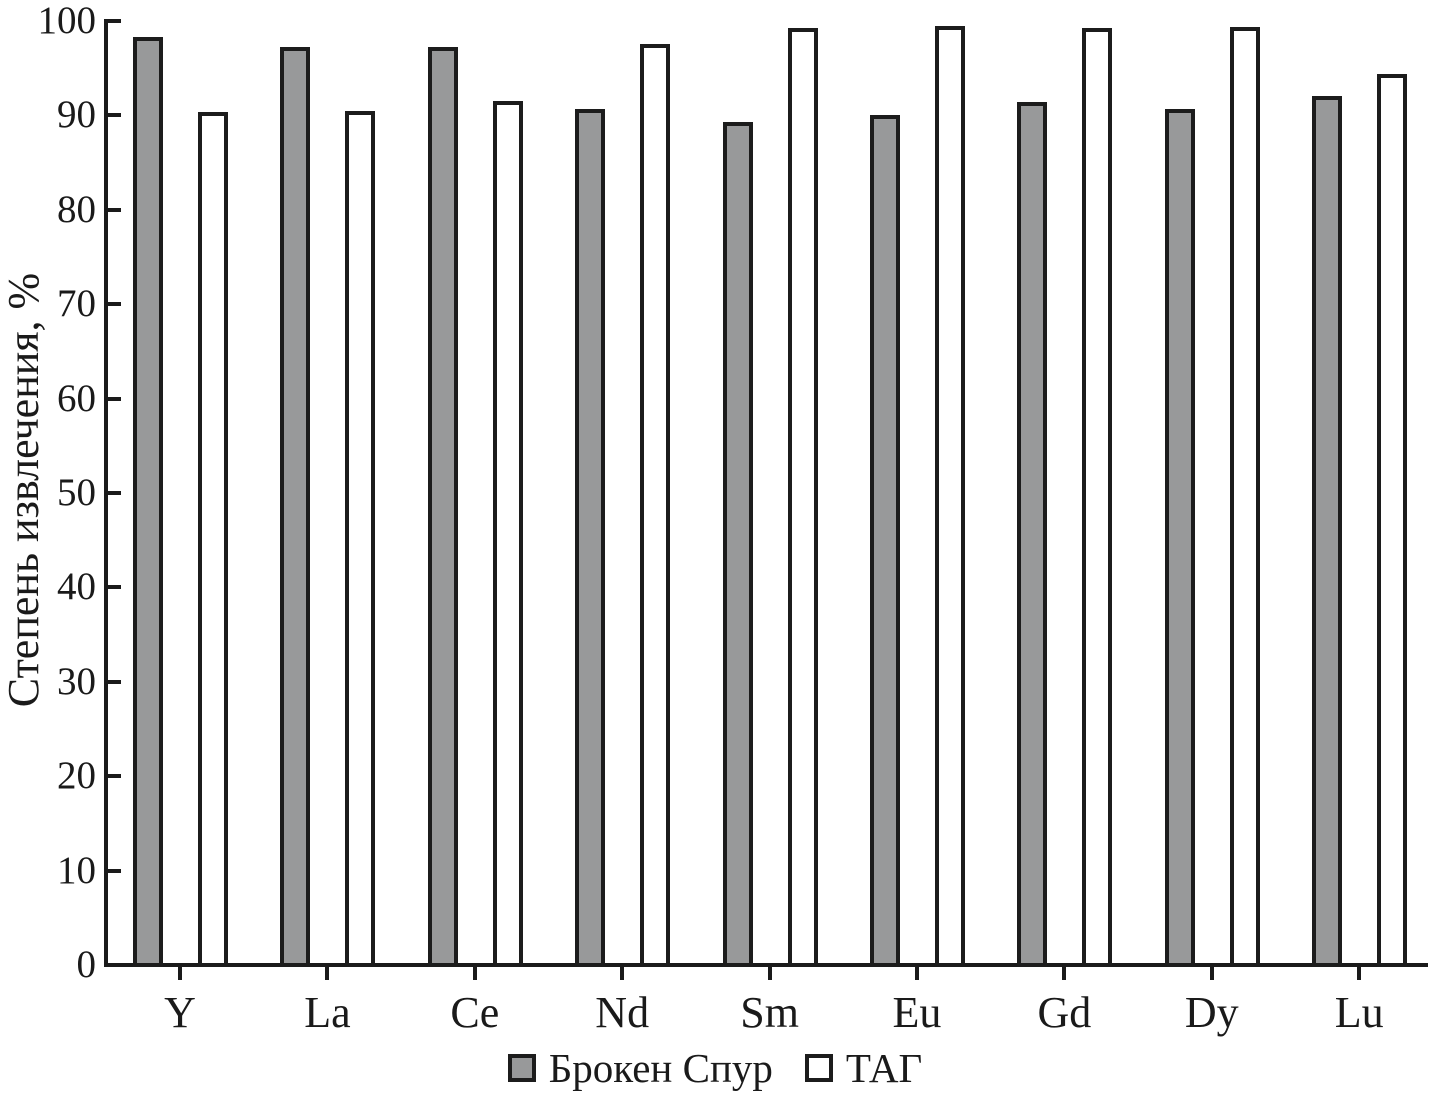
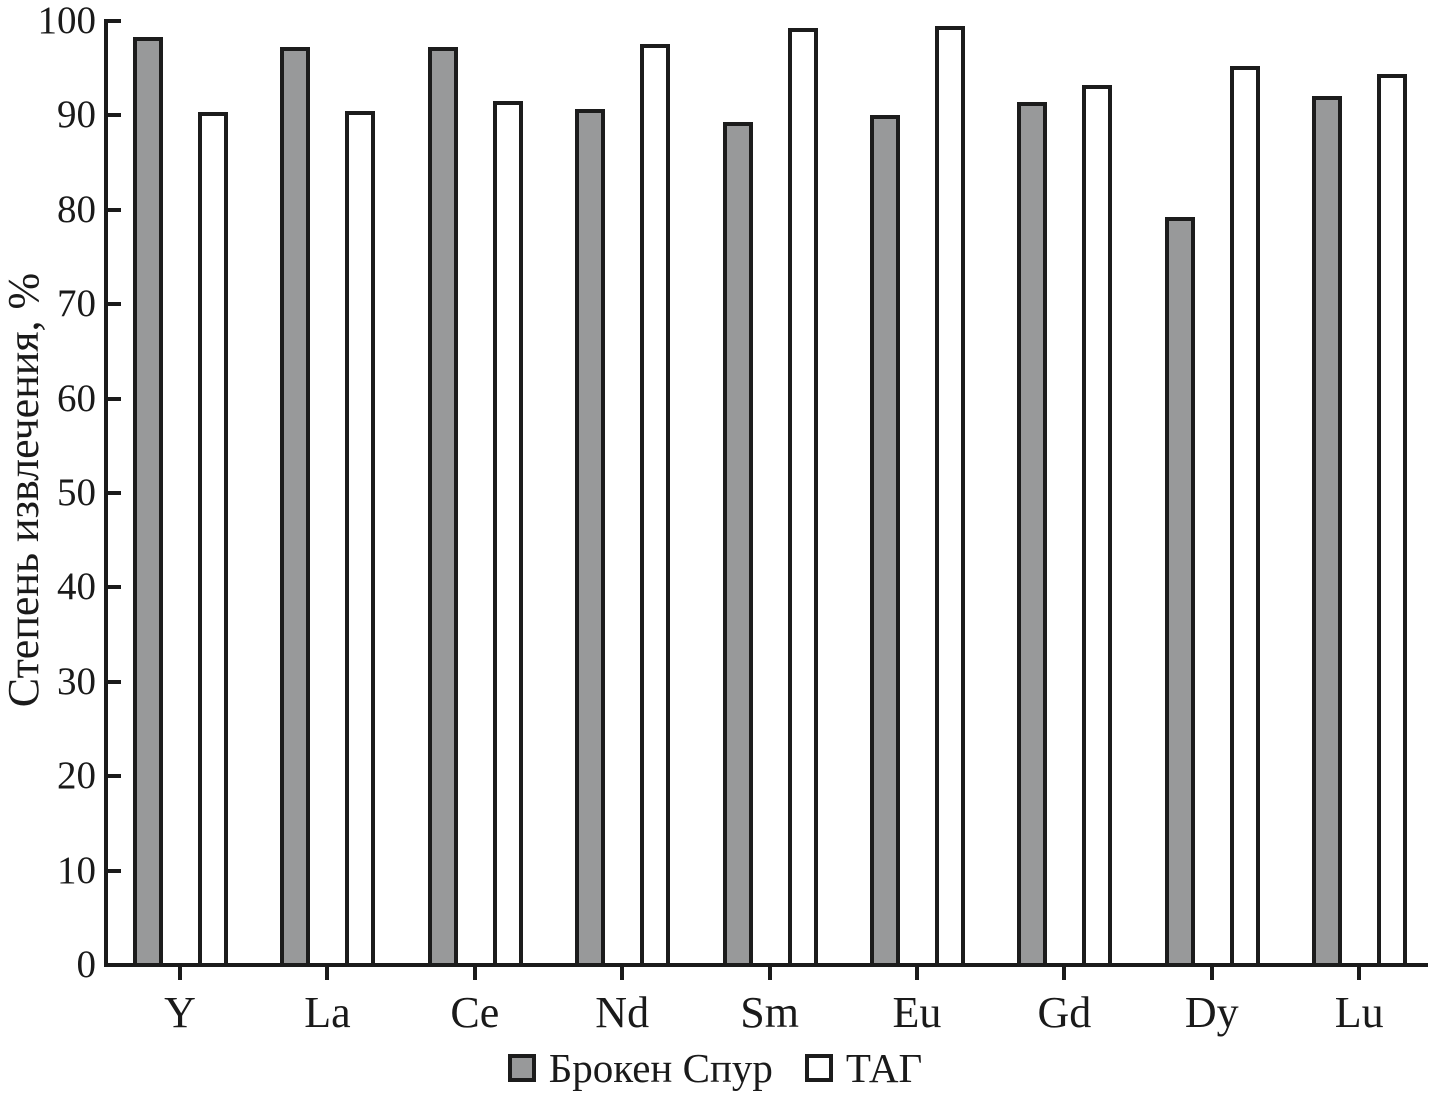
ТАГ/Gd: 99 -> 93
Брокен Спур/Dy: 90 -> 79
ТАГ/Dy: 99 -> 95
